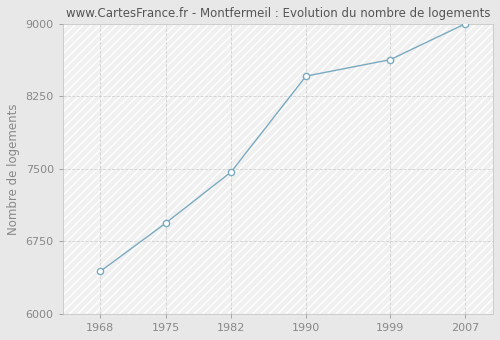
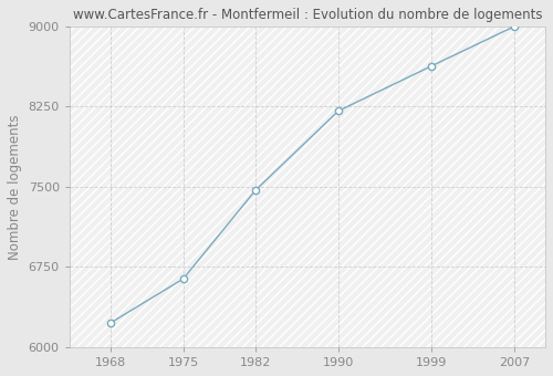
1968: 6440 -> 6230
1975: 6940 -> 6640
1990: 8460 -> 8210
